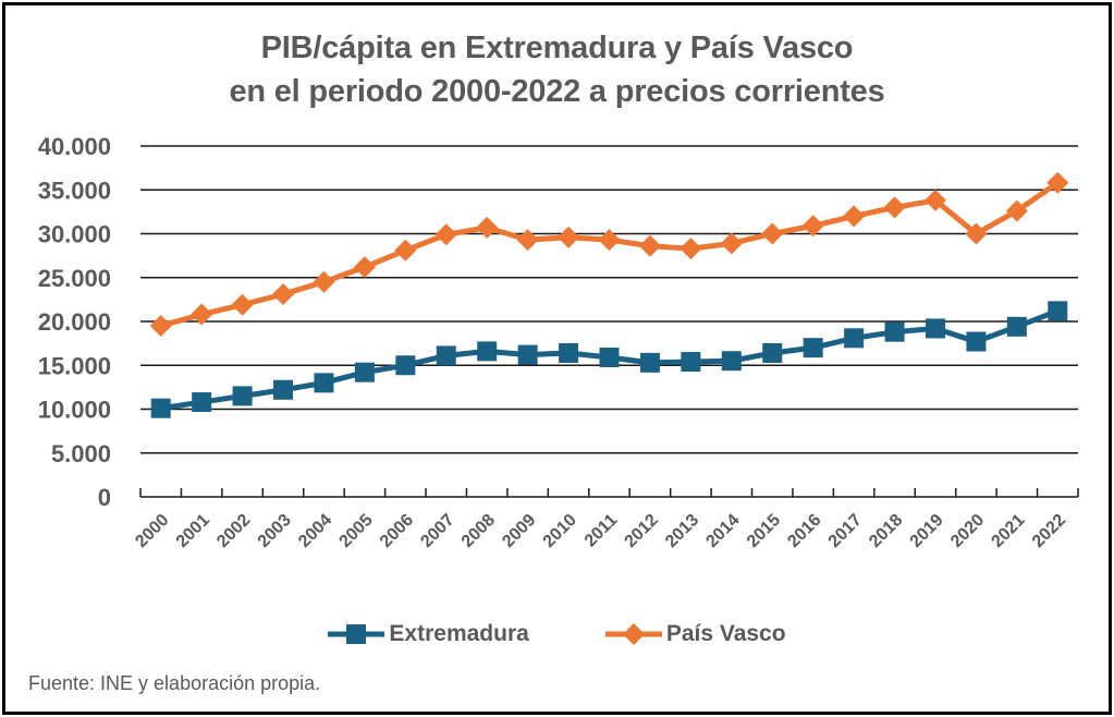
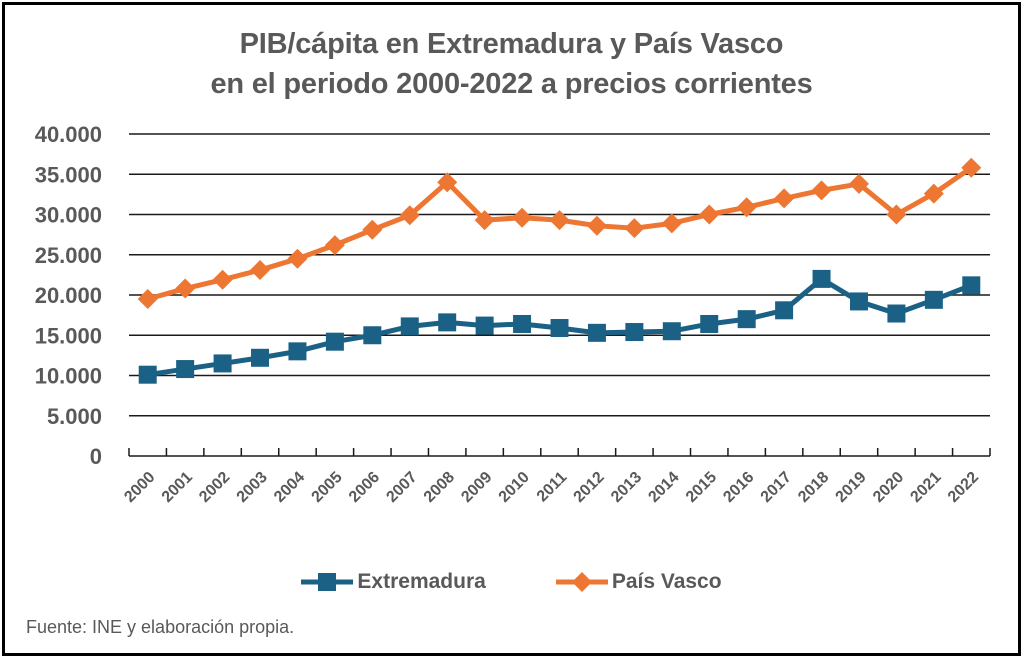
País Vasco/2008: 31000 -> 34000
Extremadura/2018: 19000 -> 22000
